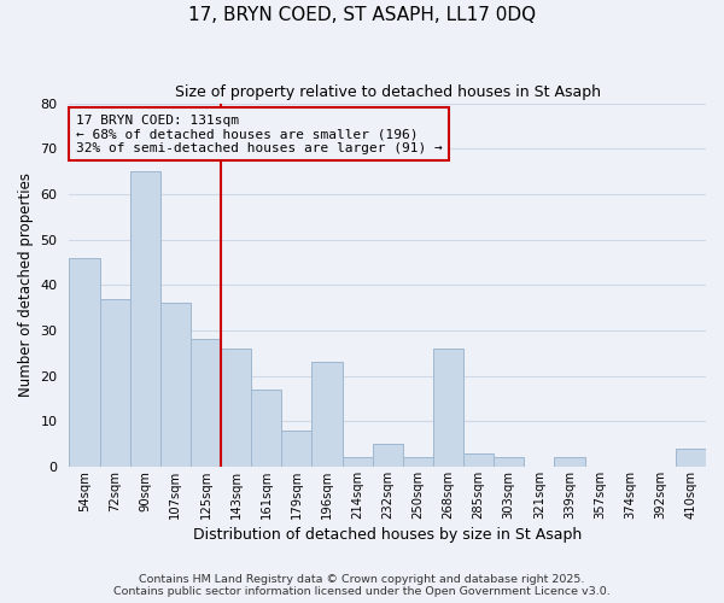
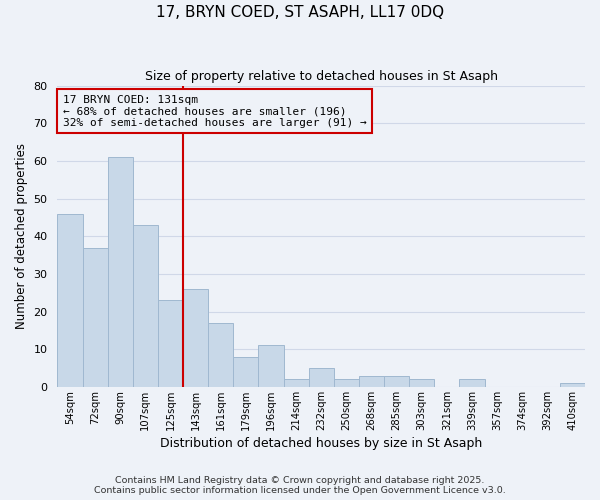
90sqm: 65 -> 61
107sqm: 36 -> 43
125sqm: 28 -> 23
196sqm: 23 -> 11
268sqm: 26 -> 3
410sqm: 4 -> 1
